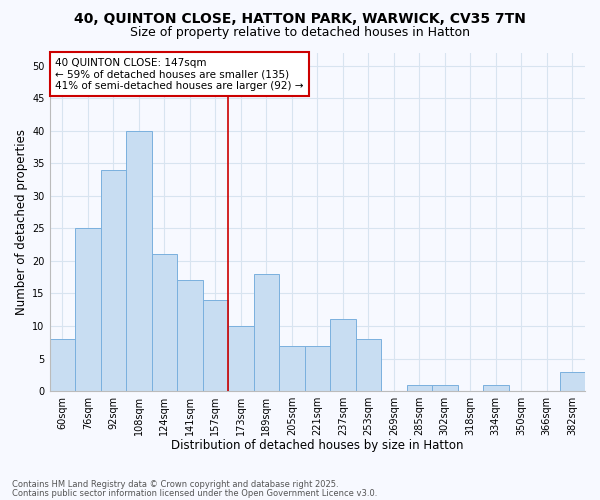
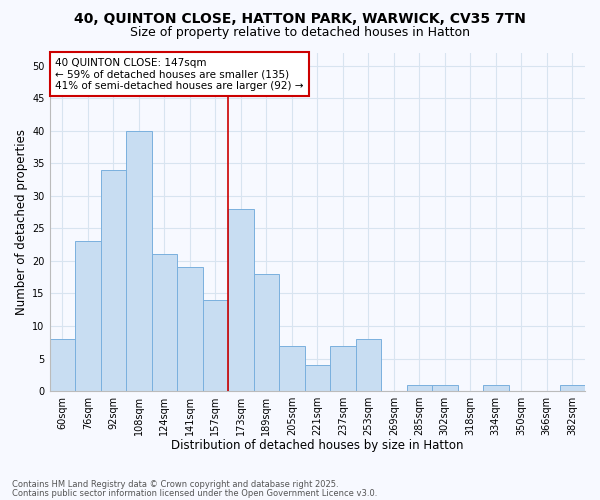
76sqm: 25 -> 23
141sqm: 17 -> 19
173sqm: 10 -> 28
221sqm: 7 -> 4
237sqm: 11 -> 7
382sqm: 3 -> 1
